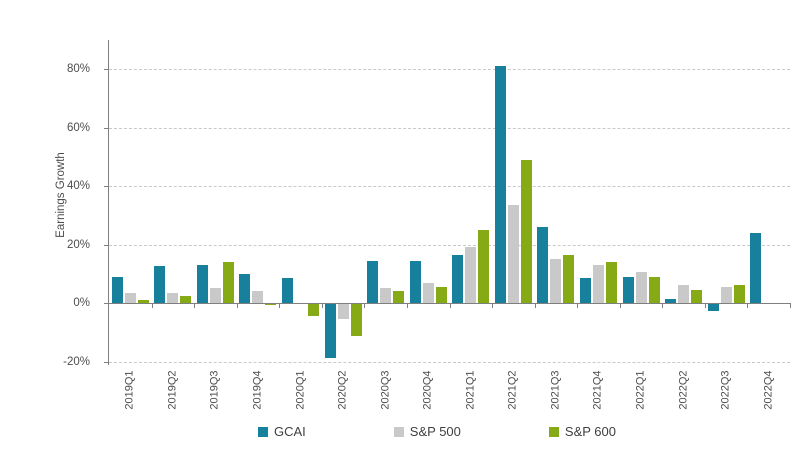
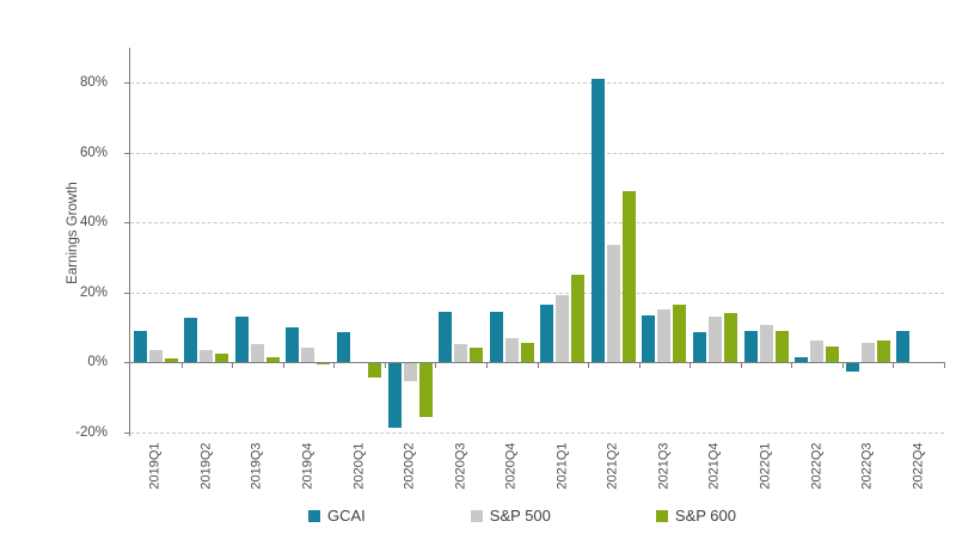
S&P 600/2019Q3: 14% -> 2%
S&P 600/2020Q2: -11% -> -16%
GCAI/2021Q3: 26% -> 14%
GCAI/2022Q4: 24% -> 9%
